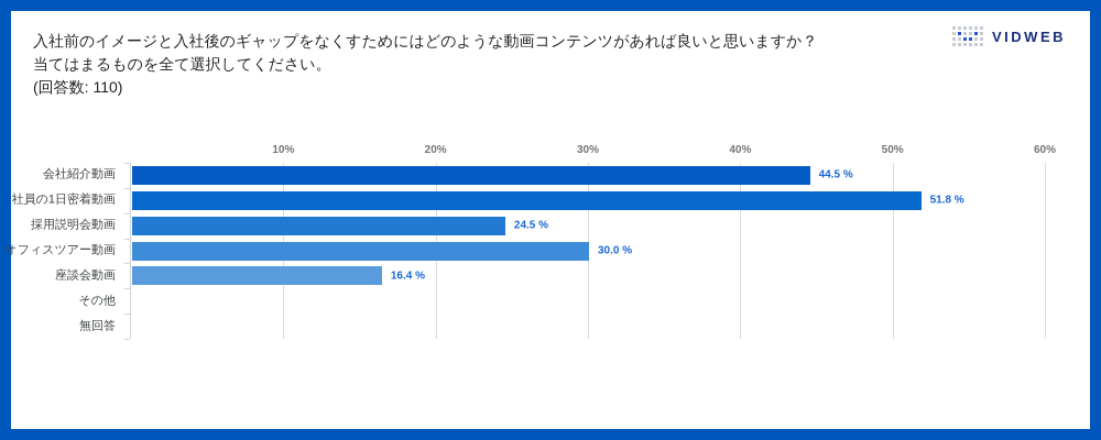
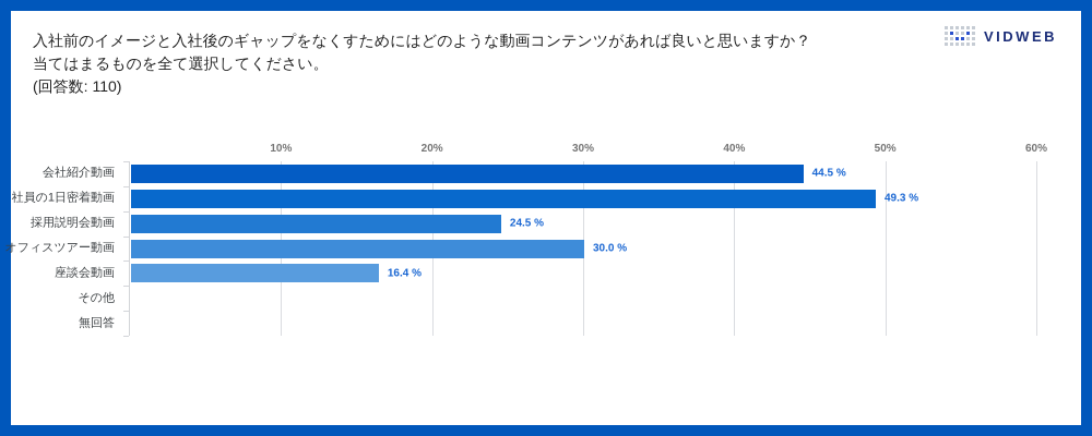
社員の1日密着動画: 51.8 -> 49.3
